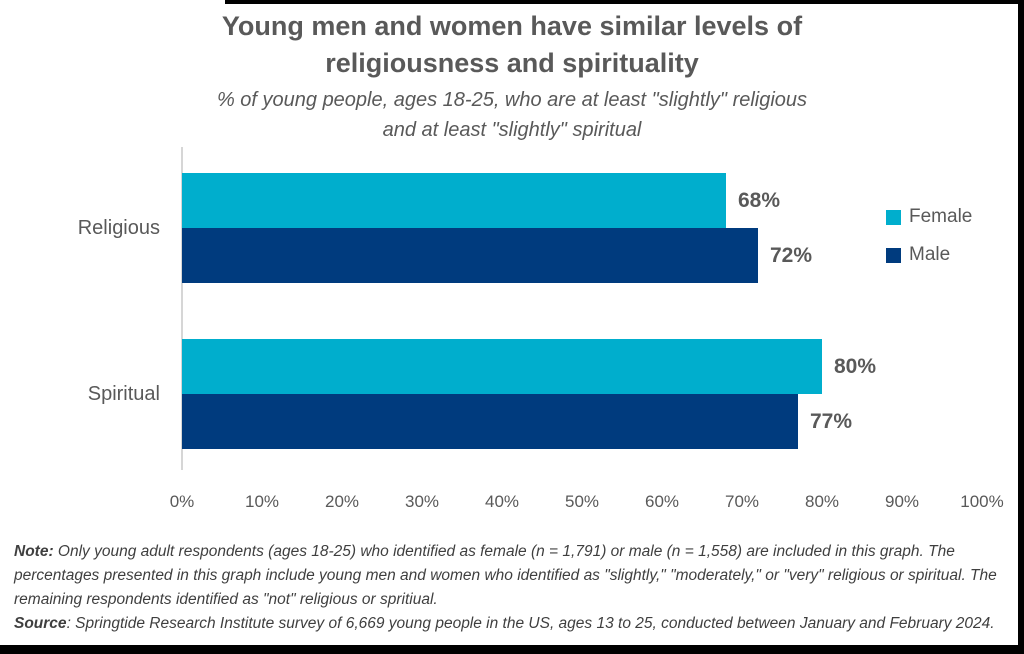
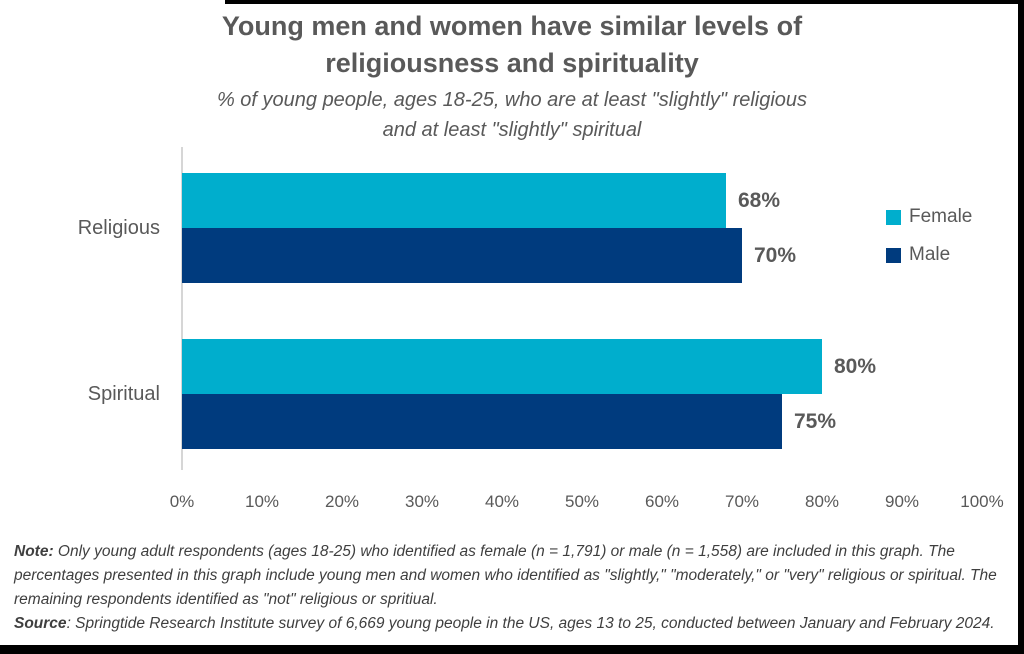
Male/Religious: 72% -> 70%
Male/Spiritual: 77% -> 75%
